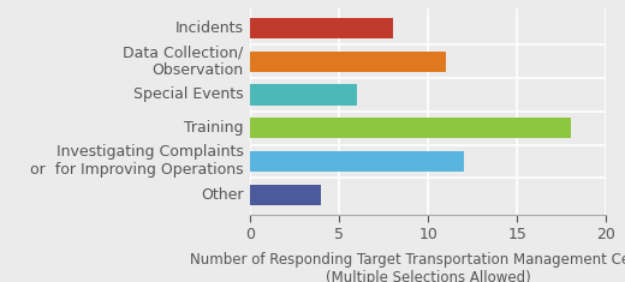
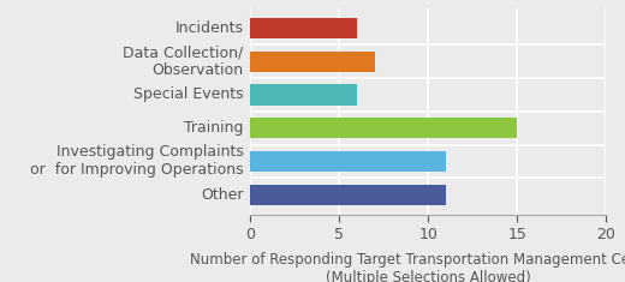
Incidents: 8 -> 6
Data Collection/ Observation: 11 -> 7
Training: 18 -> 15
Investigating Complaints or for Improving Operations: 12 -> 11
Other: 4 -> 11
